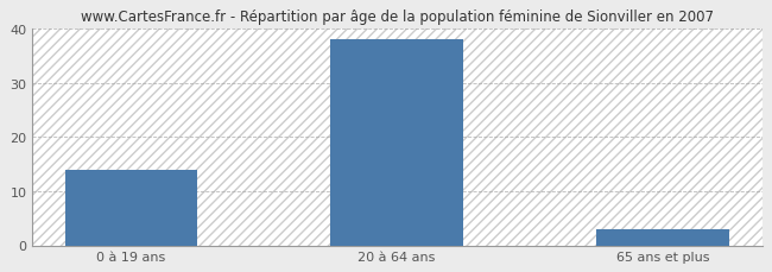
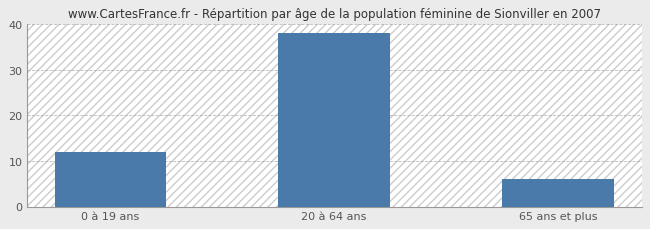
0 à 19 ans: 14 -> 12
65 ans et plus: 3 -> 6
